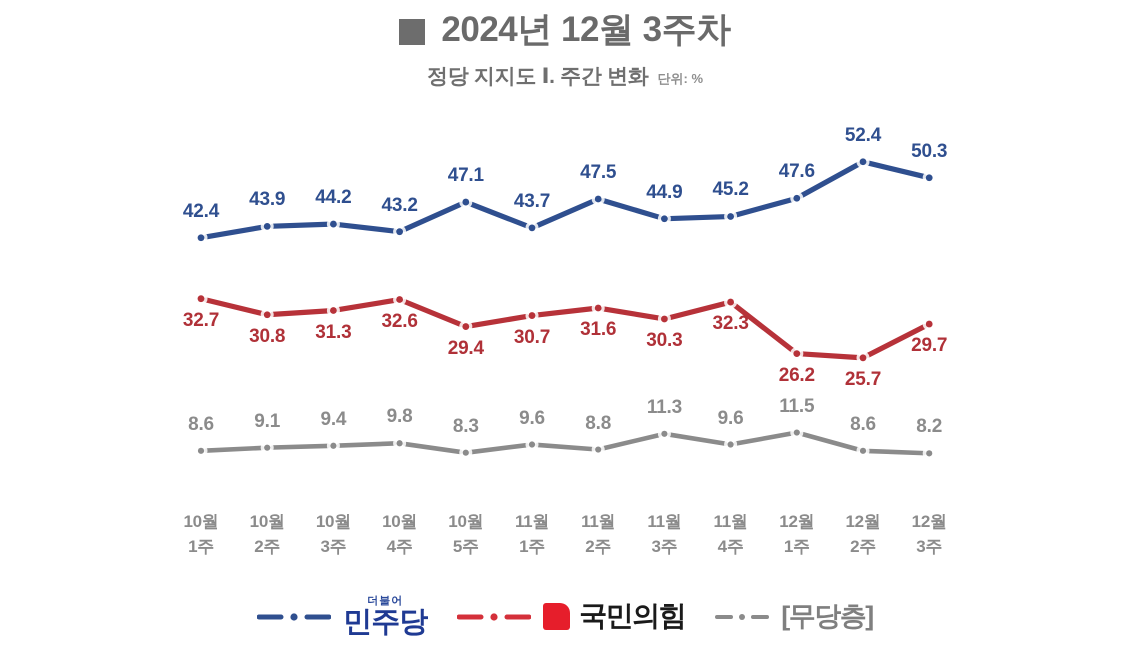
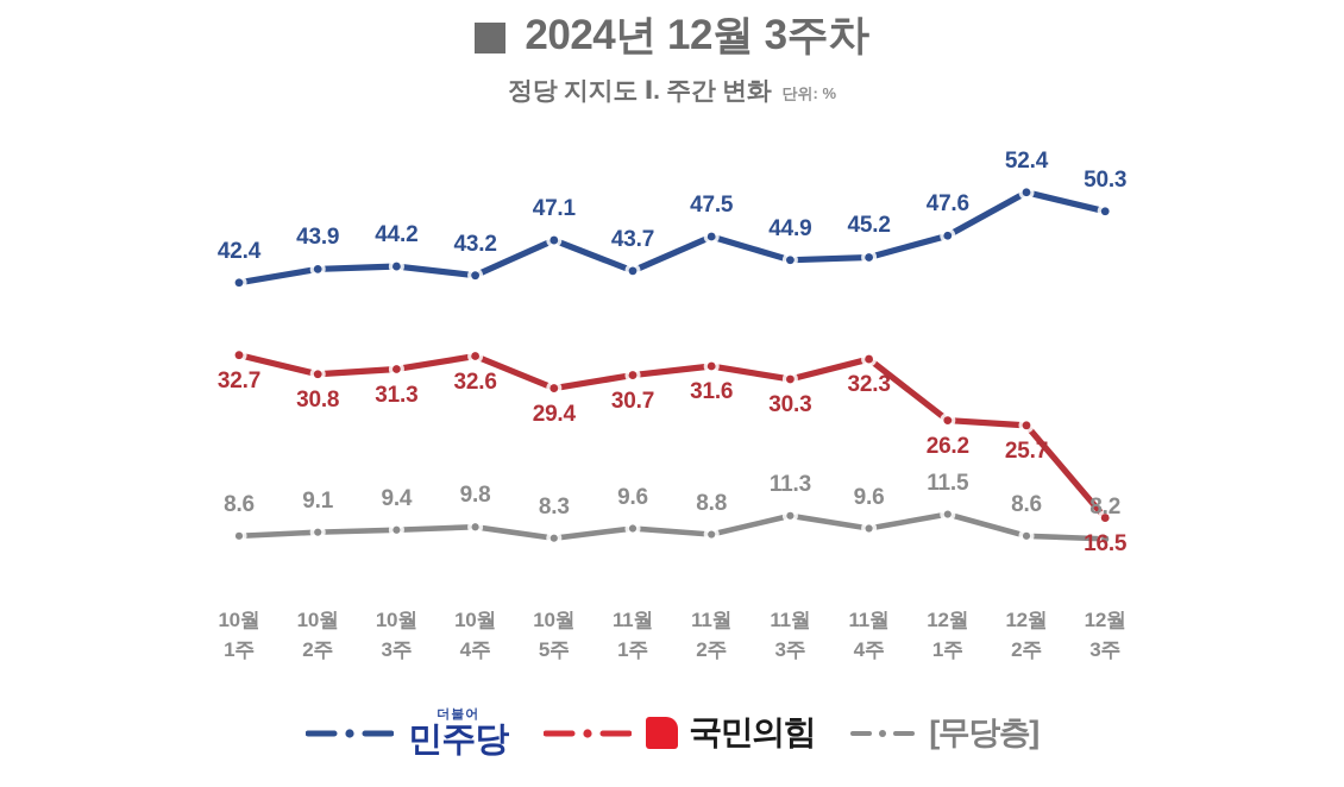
국민의힘/12월 3주: 29.7 -> 16.5
